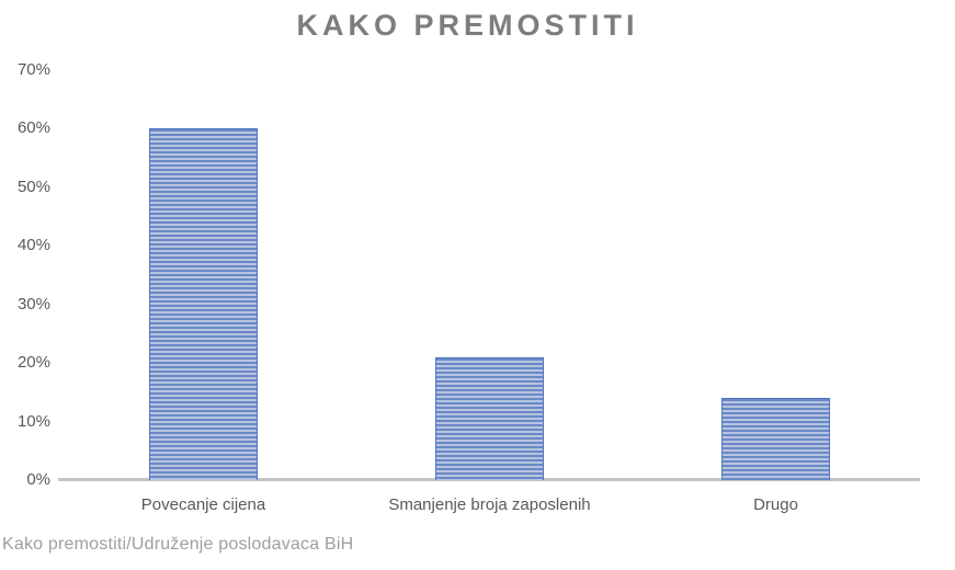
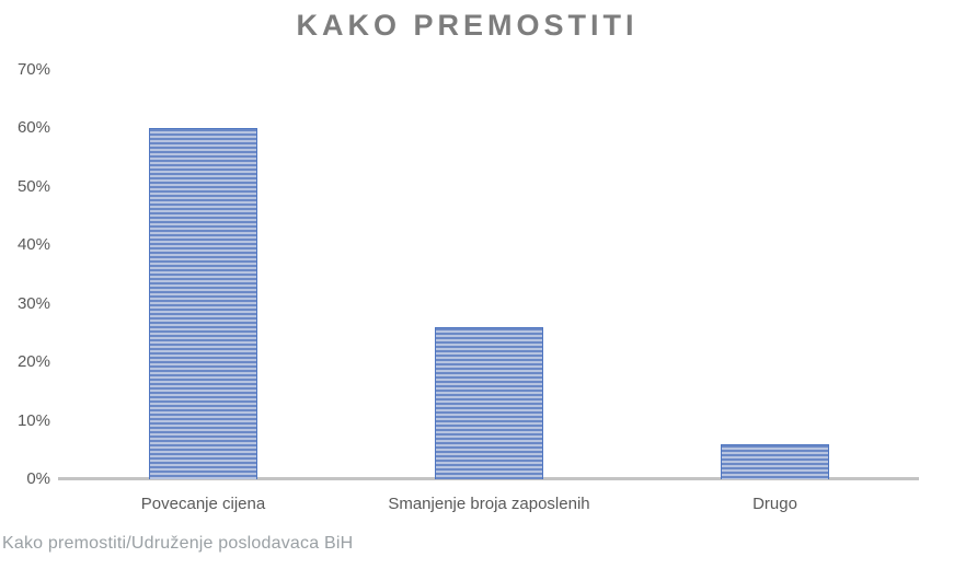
Smanjenje broja zaposlenih: 21% -> 26%
Drugo: 14% -> 6%
